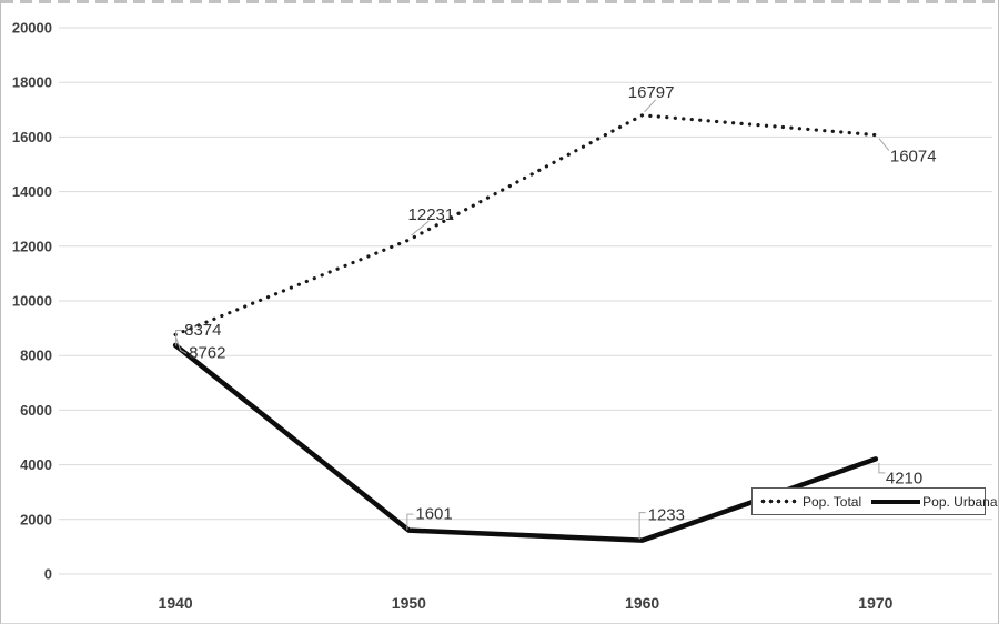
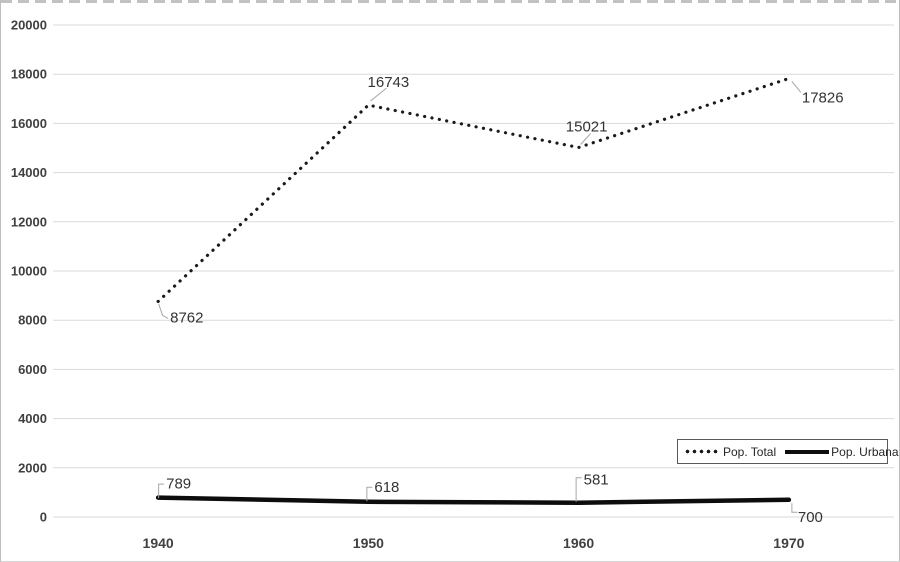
Pop. Urbana/1940: 8374 -> 789
Pop. Total/1950: 12231 -> 16743
Pop. Urbana/1950: 1601 -> 618
Pop. Total/1960: 16797 -> 15021
Pop. Urbana/1960: 1233 -> 581
Pop. Total/1970: 16074 -> 17826
Pop. Urbana/1970: 4210 -> 700
